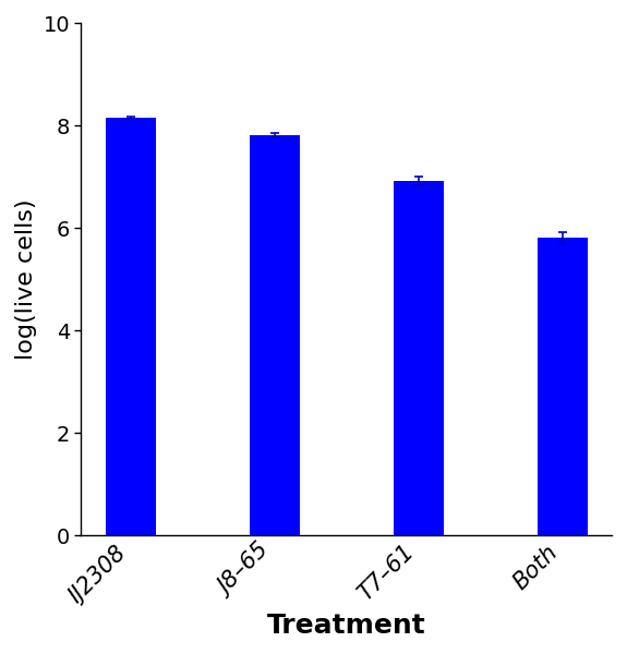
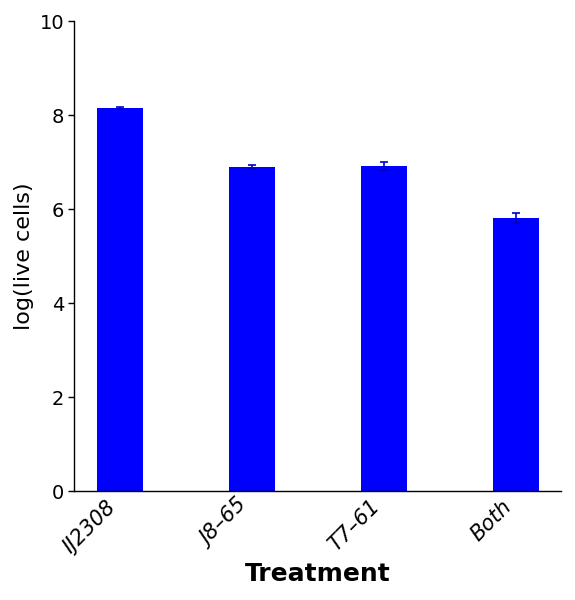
J8–65: 7.82 -> 6.90
